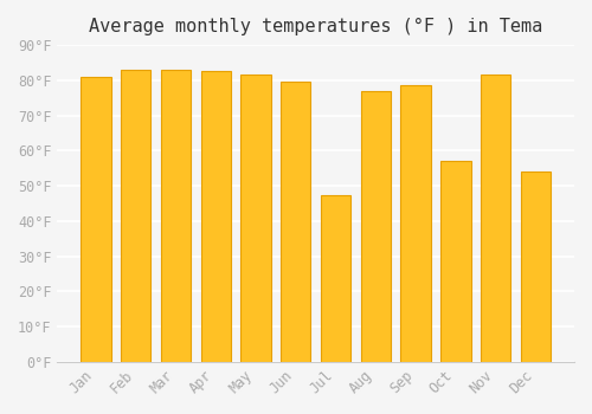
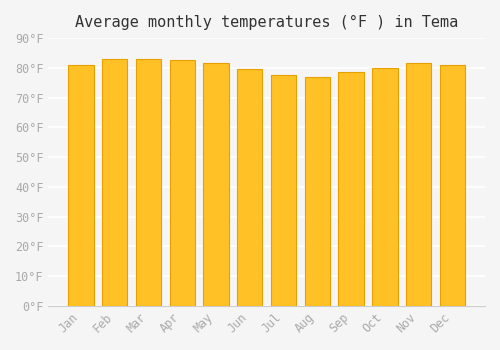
Jul: 47.5°F -> 77.5°F
Oct: 57.0°F -> 80.0°F
Dec: 54.0°F -> 81.0°F
